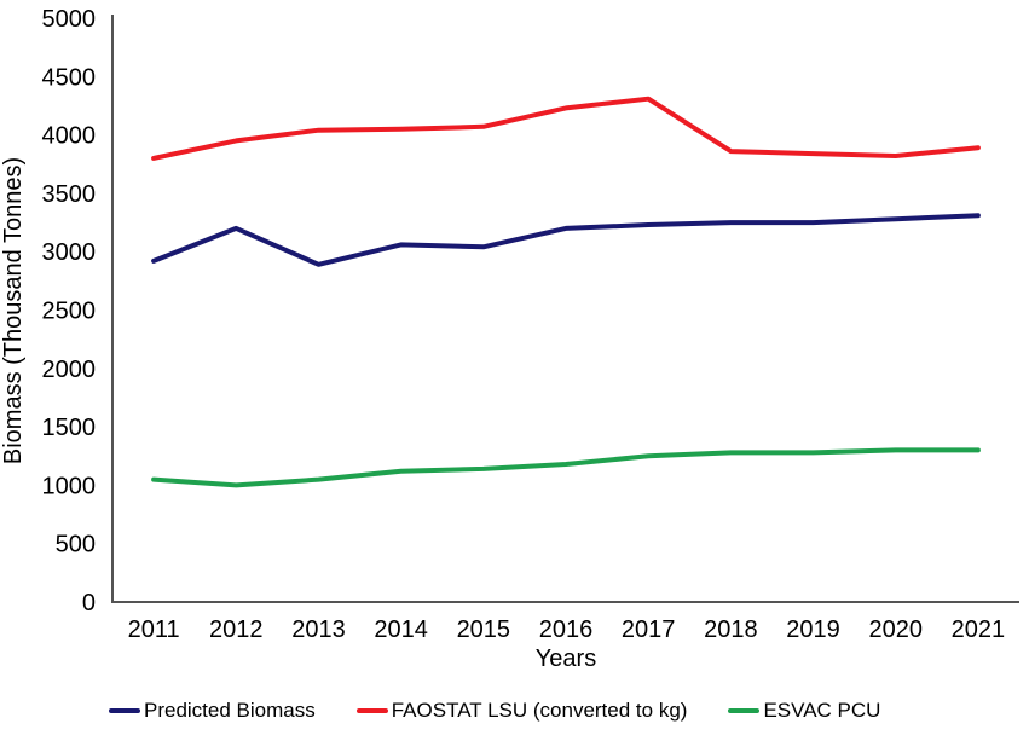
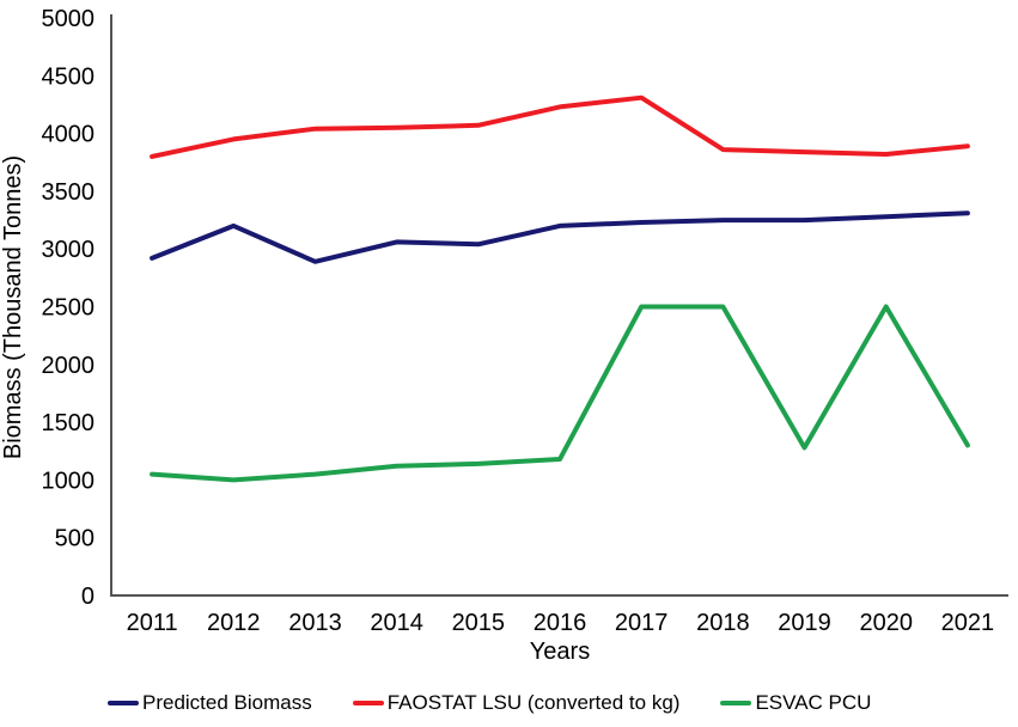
ESVAC PCU/2017: 1200 -> 2500
ESVAC PCU/2018: 1300 -> 2500
ESVAC PCU/2020: 1300 -> 2500
